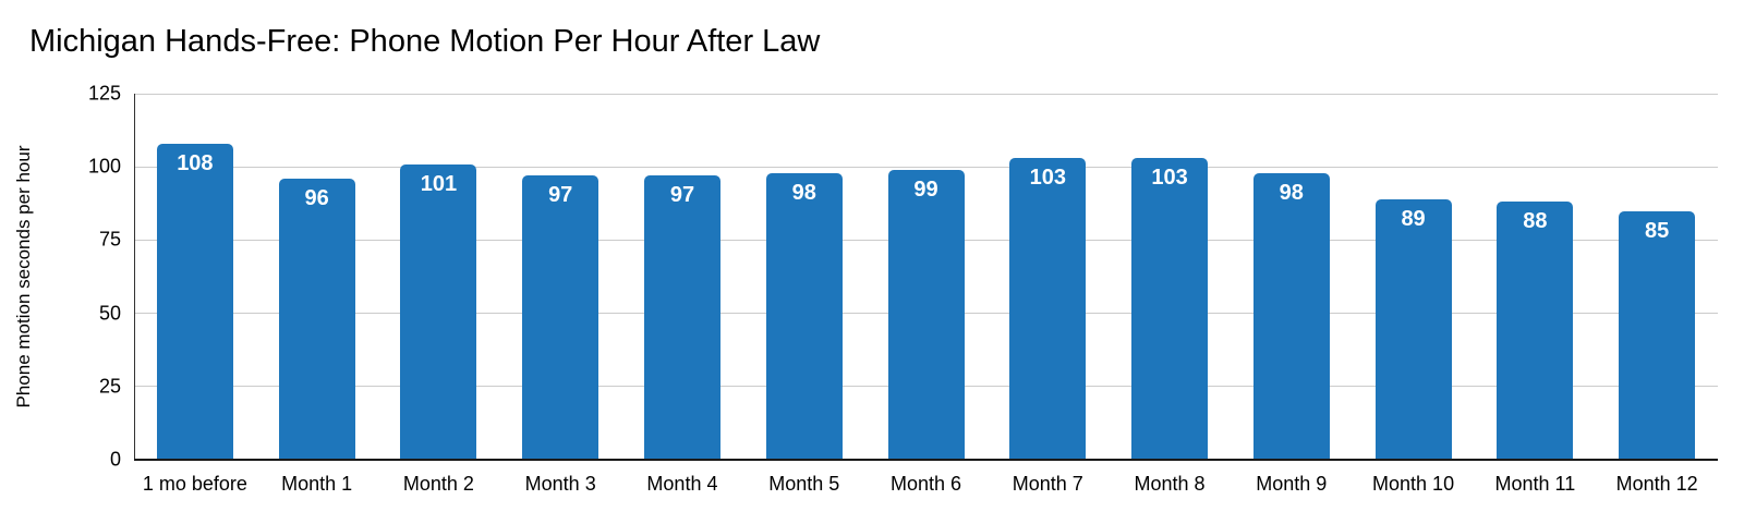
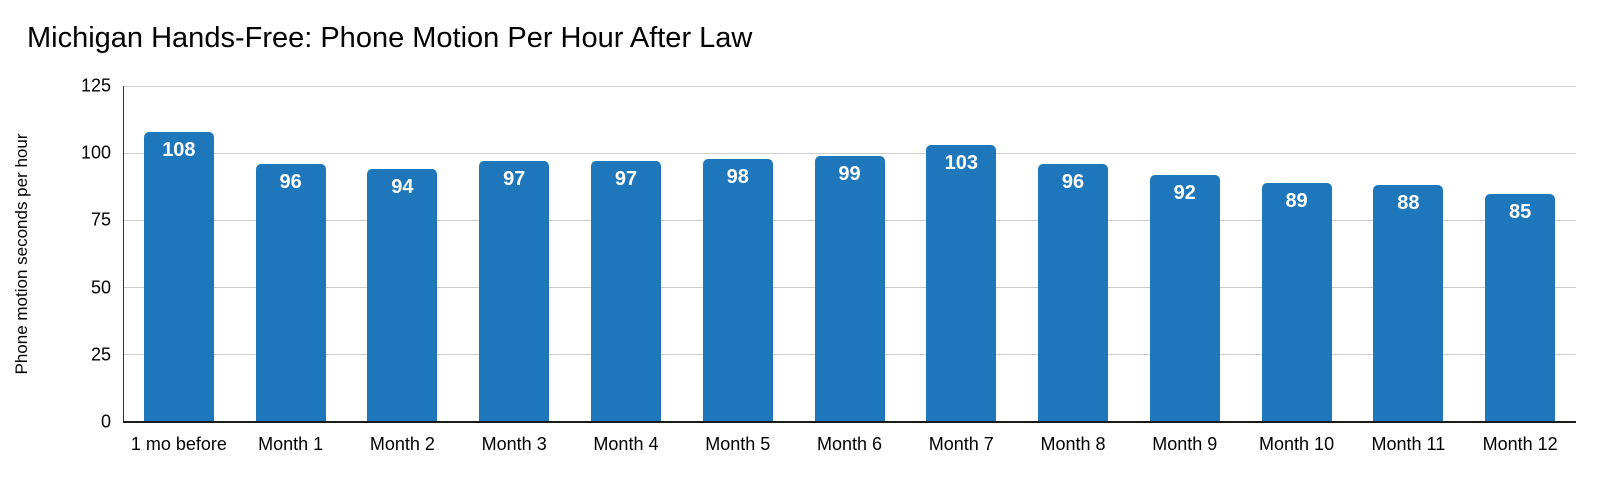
Month 2: 101 -> 94
Month 8: 103 -> 96
Month 9: 98 -> 92
